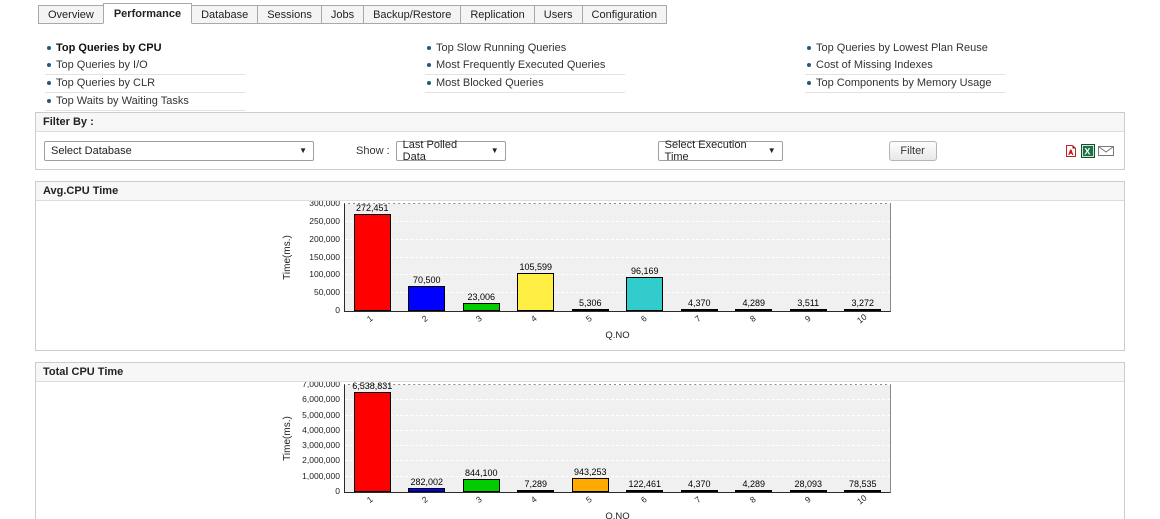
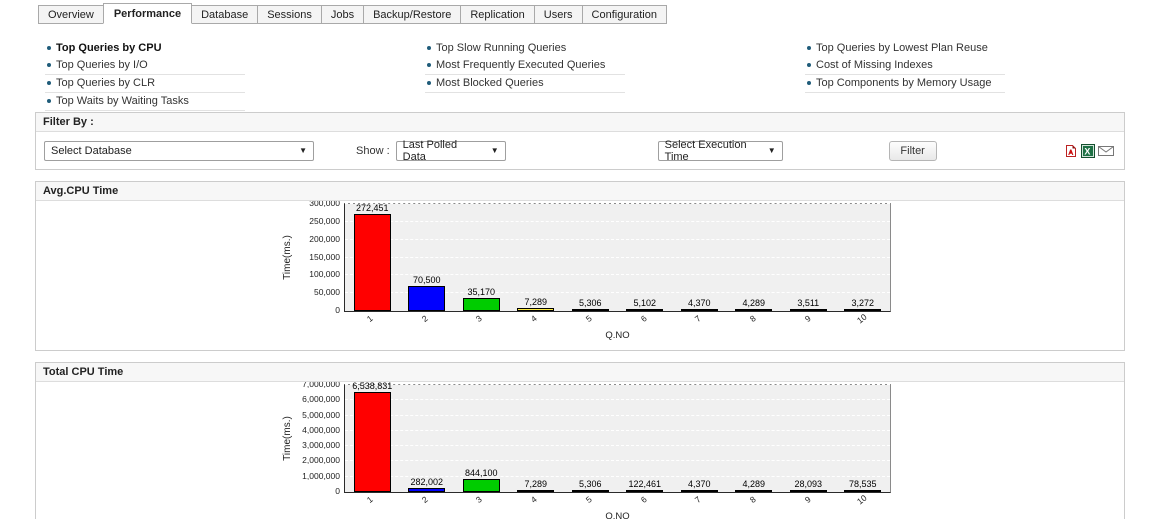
Avg.CPU Time/3: 23,006 -> 35,170
Avg.CPU Time/4: 105,599 -> 7,289
Avg.CPU Time/6: 96,169 -> 5,102
Total CPU Time/5: 943,253 -> 5,306
